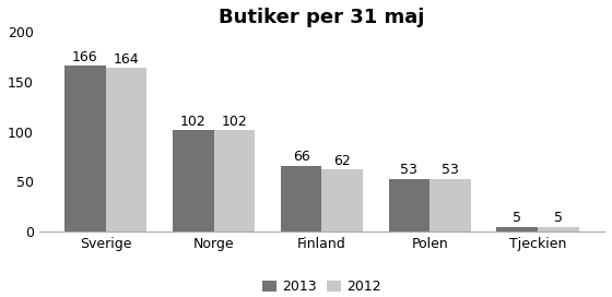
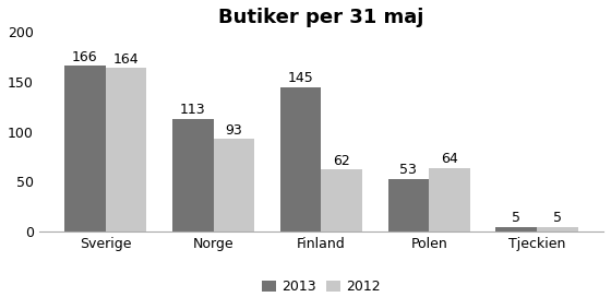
2013/Norge: 102 -> 113
2012/Norge: 102 -> 93
2013/Finland: 66 -> 145
2012/Polen: 53 -> 64
